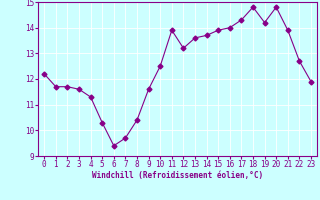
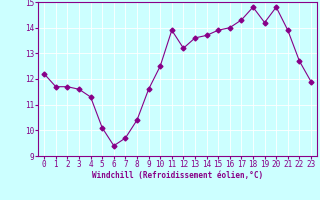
5: 10.3 -> 10.1
